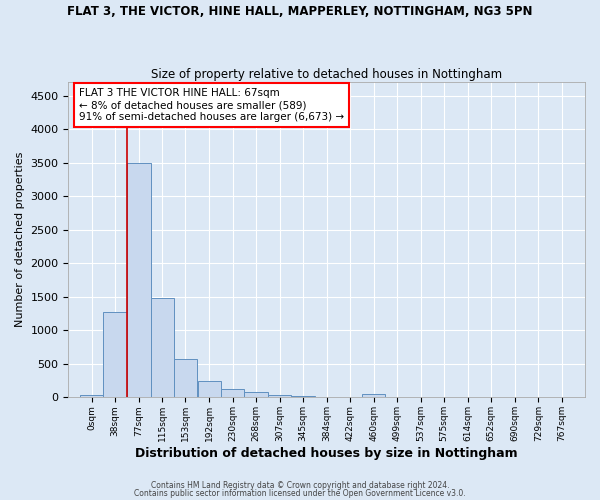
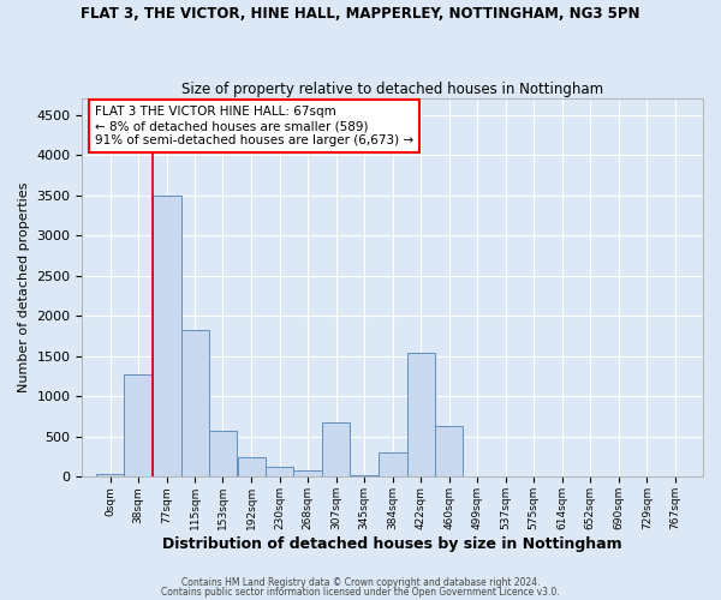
115sqm: 1480 -> 1820
307sqm: 40 -> 680
384sqm: 0 -> 300
422sqm: 0 -> 1540
460sqm: 50 -> 640
